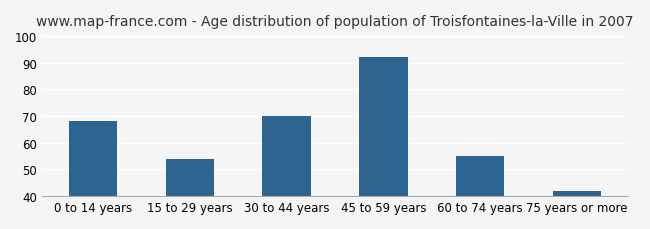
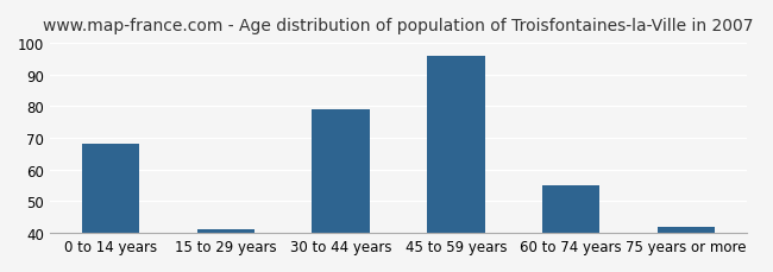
15 to 29 years: 54 -> 41
30 to 44 years: 70 -> 79
45 to 59 years: 92 -> 96
